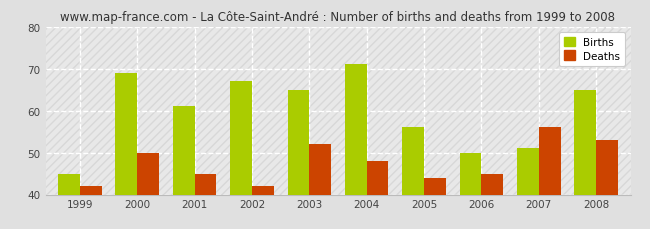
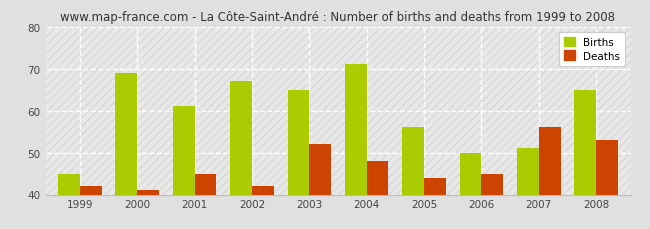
Deaths/2000: 50 -> 41
